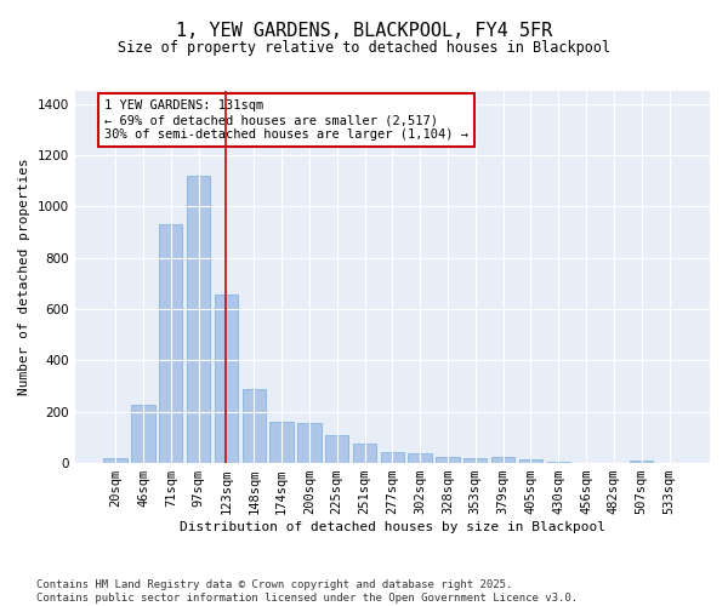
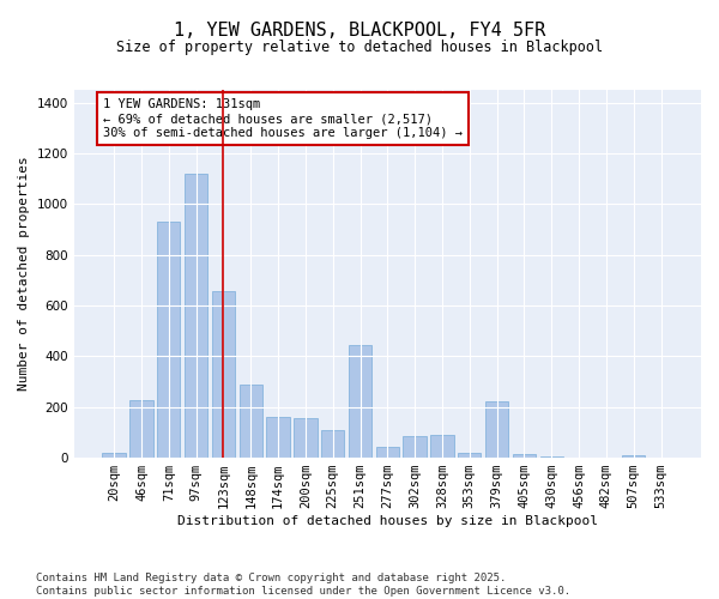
251sqm: 75 -> 445
302sqm: 40 -> 85
328sqm: 25 -> 90
379sqm: 22 -> 220
